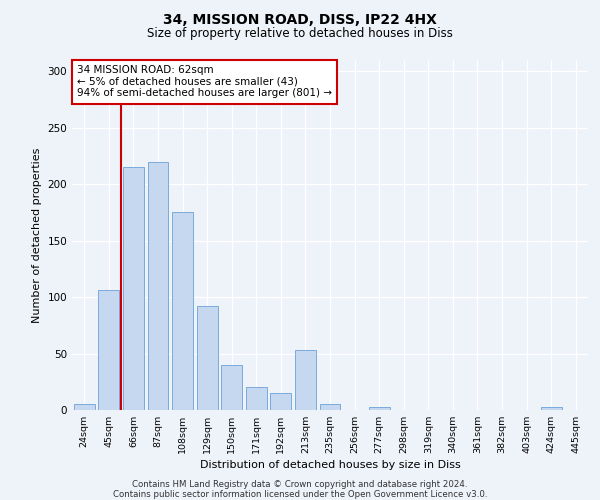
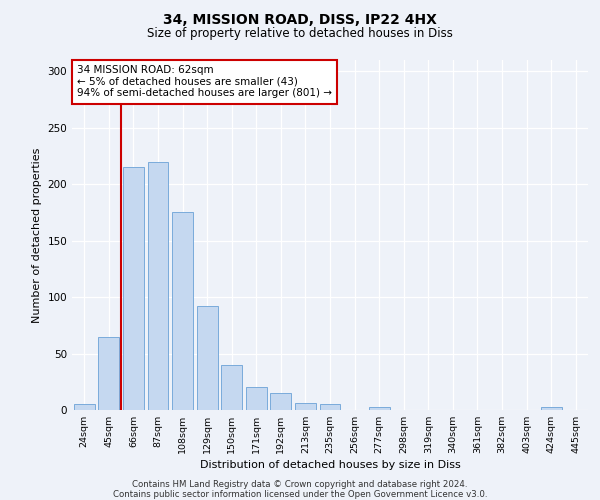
45sqm: 106 -> 65
213sqm: 53 -> 6
